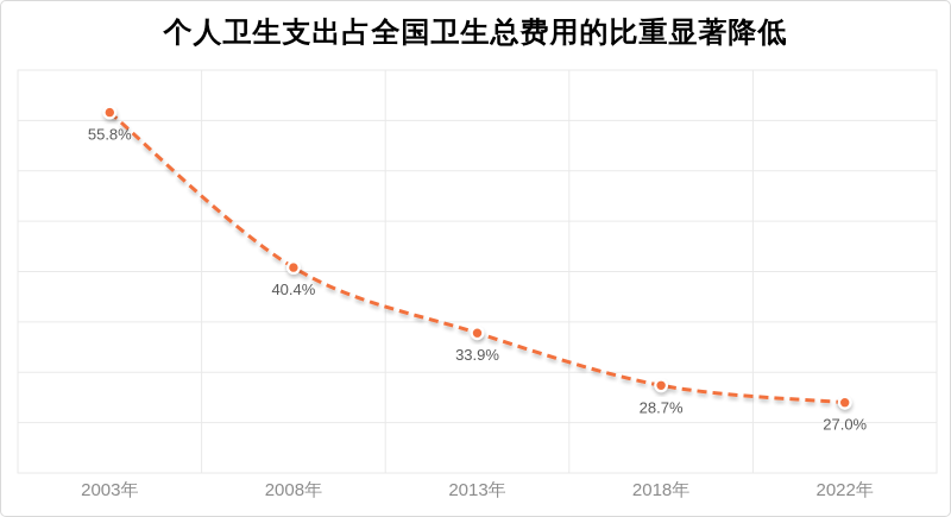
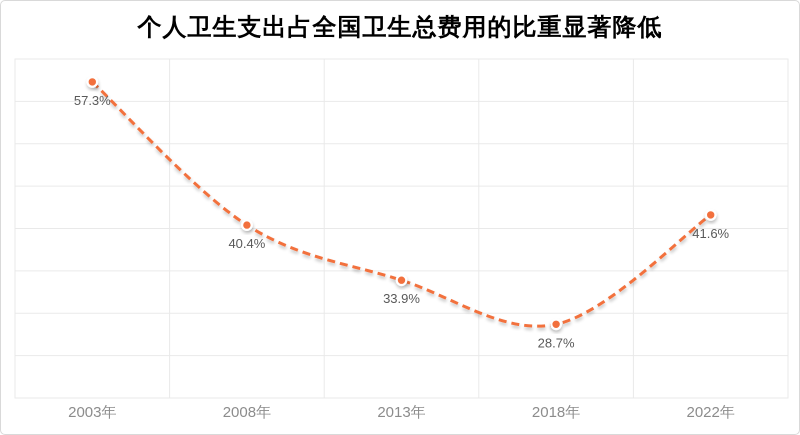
2003年: 55.8% -> 57.3%
2022年: 27.0% -> 41.6%
